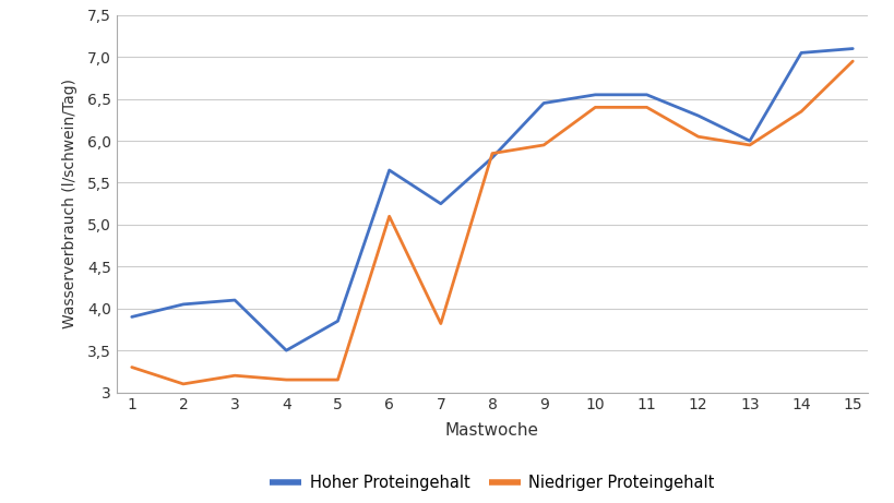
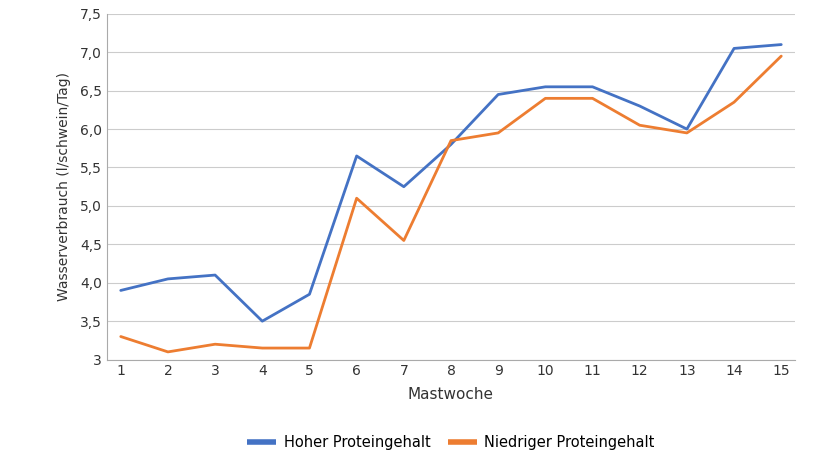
Niedriger Proteingehalt/7: 3,82 -> 4,55
